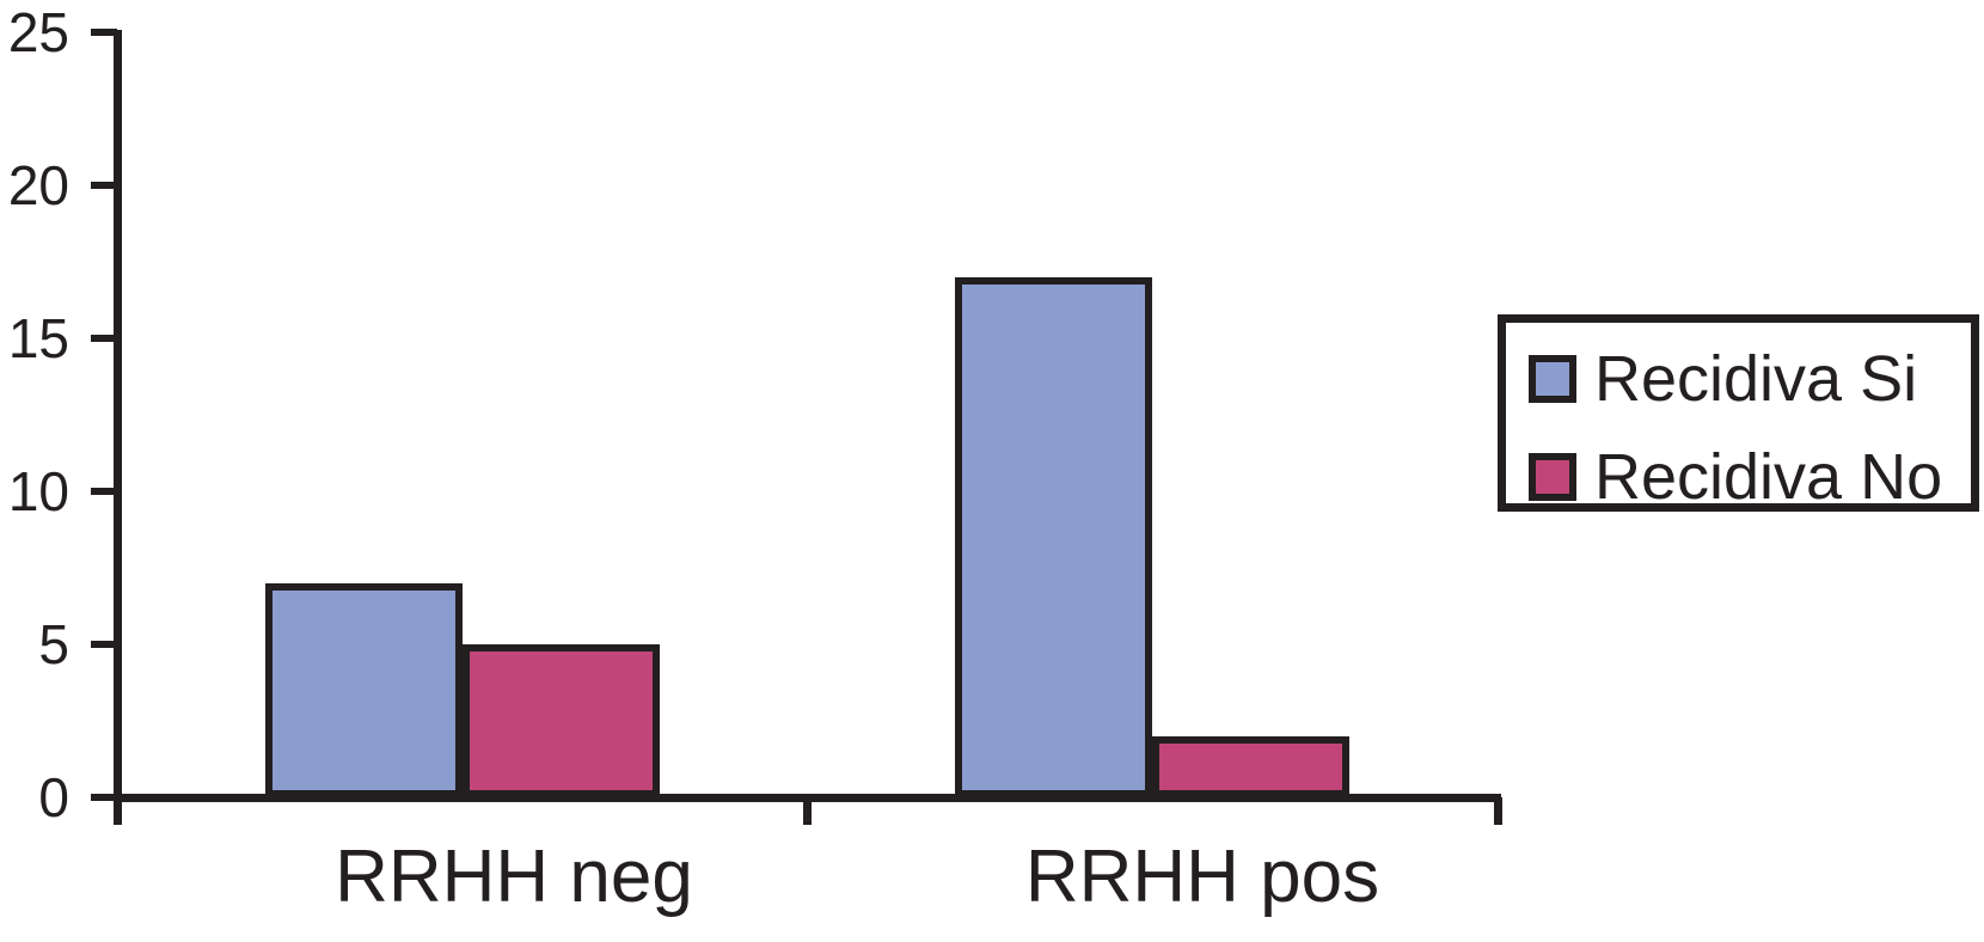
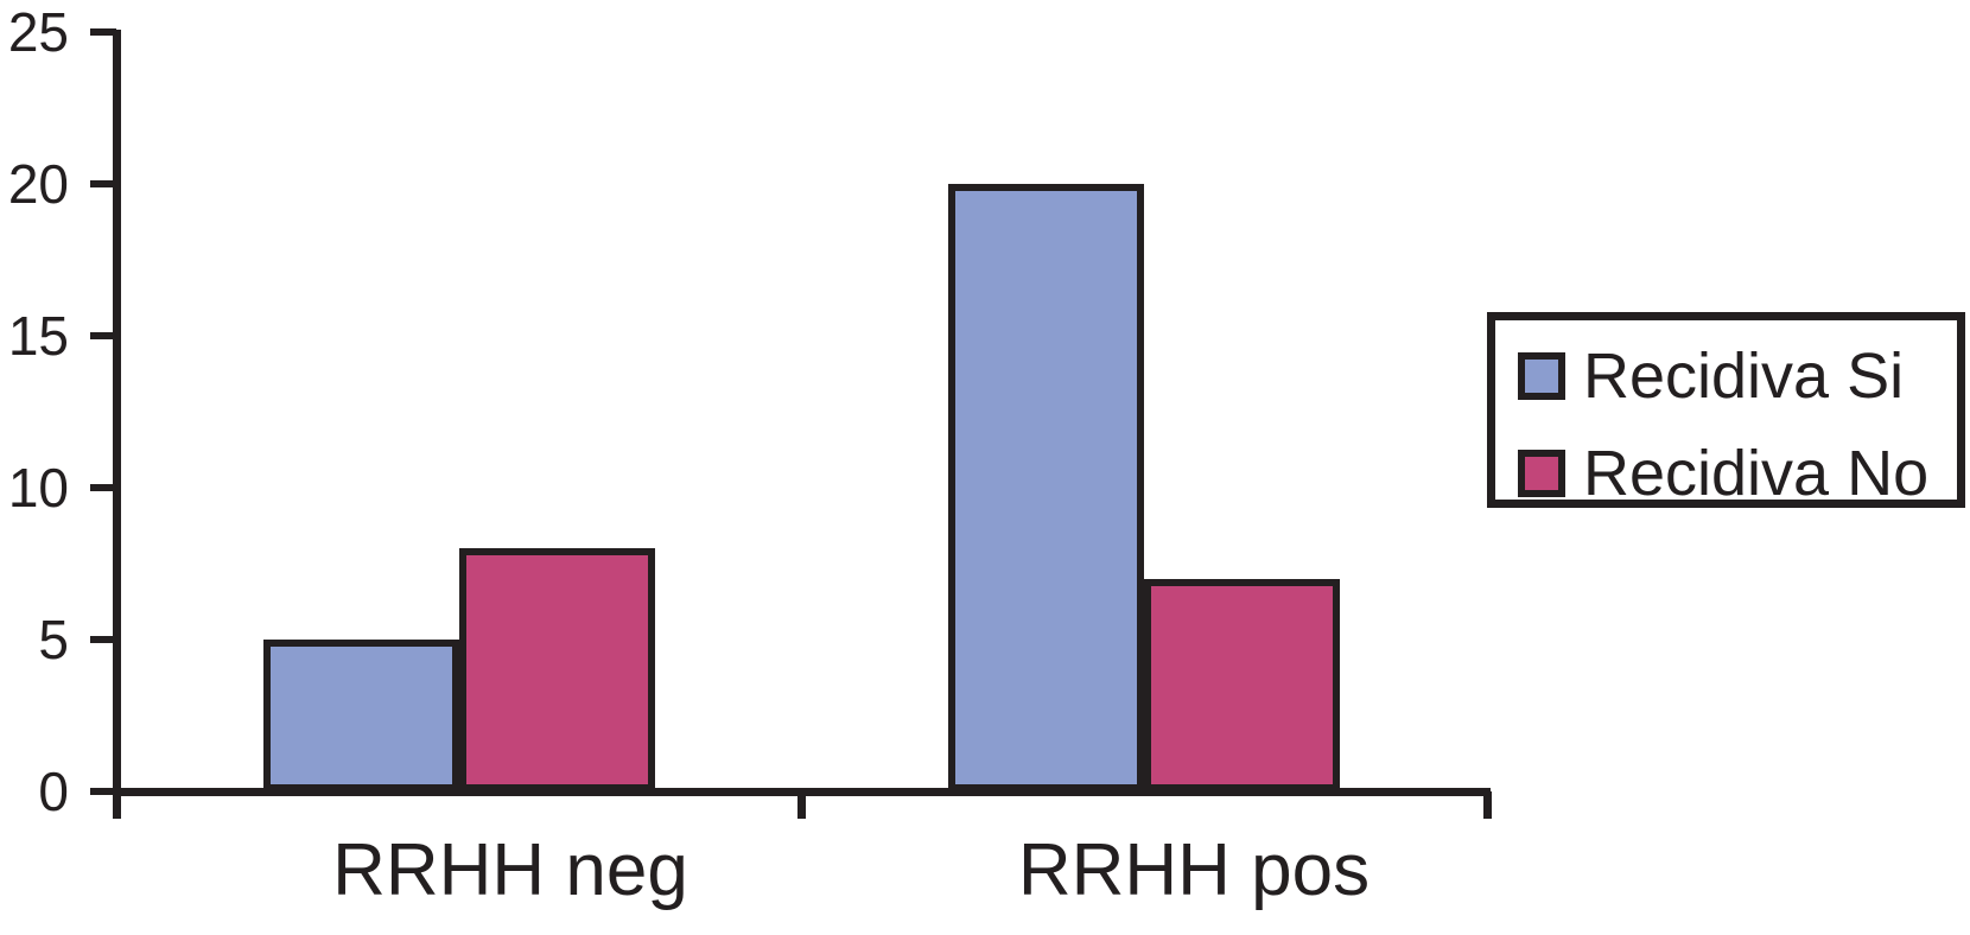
Recidiva Si/RRHH neg: 7 -> 5
Recidiva No/RRHH neg: 5 -> 8
Recidiva Si/RRHH pos: 17 -> 20
Recidiva No/RRHH pos: 2 -> 7
